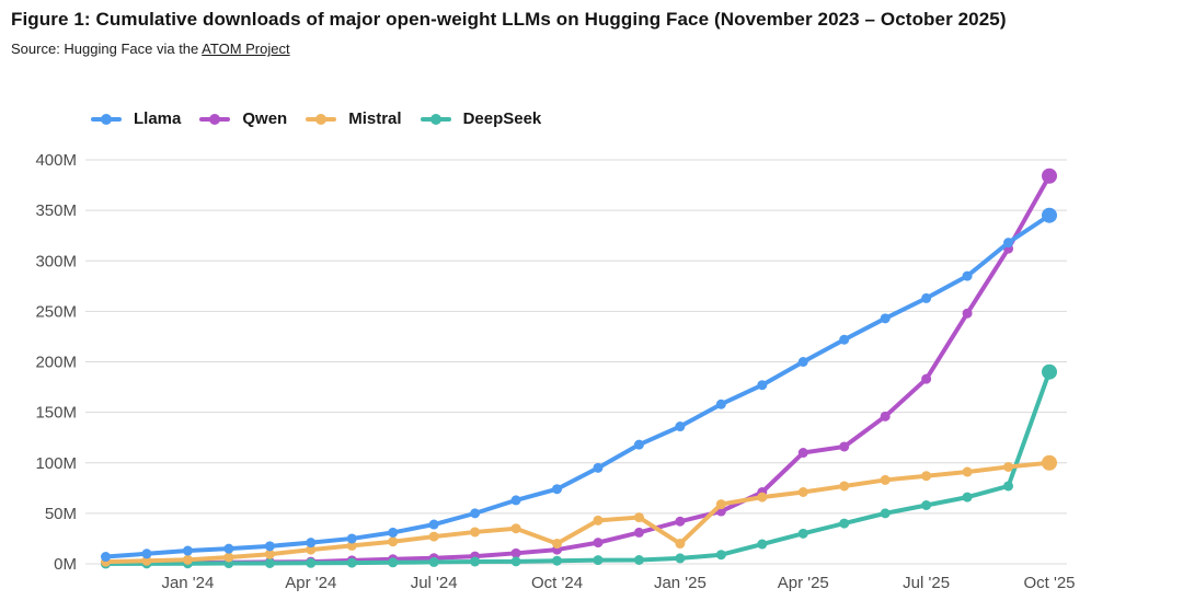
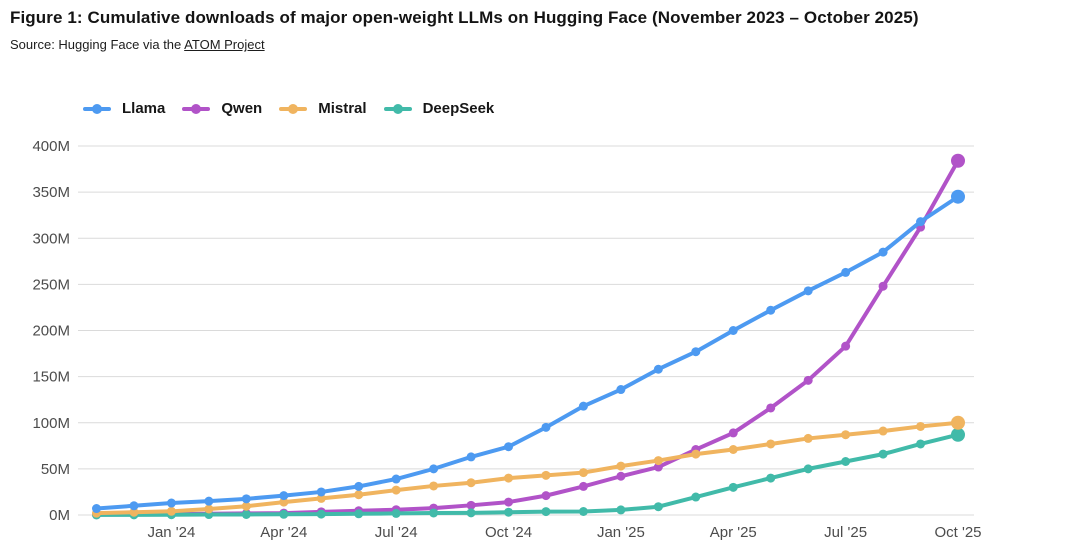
Mistral/Oct '24: 20M -> 40M
Mistral/Jan '25: 20M -> 50M
Qwen/Apr '25: 110M -> 90M
DeepSeek/Oct '25: 190M -> 90M
